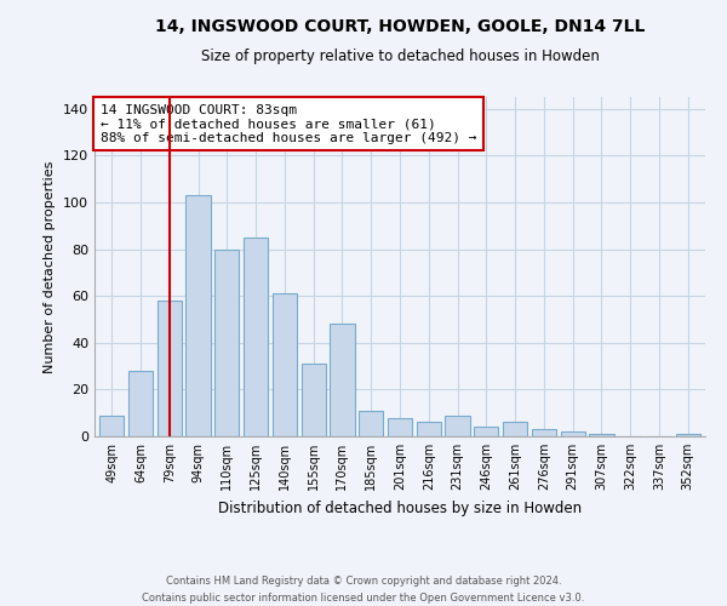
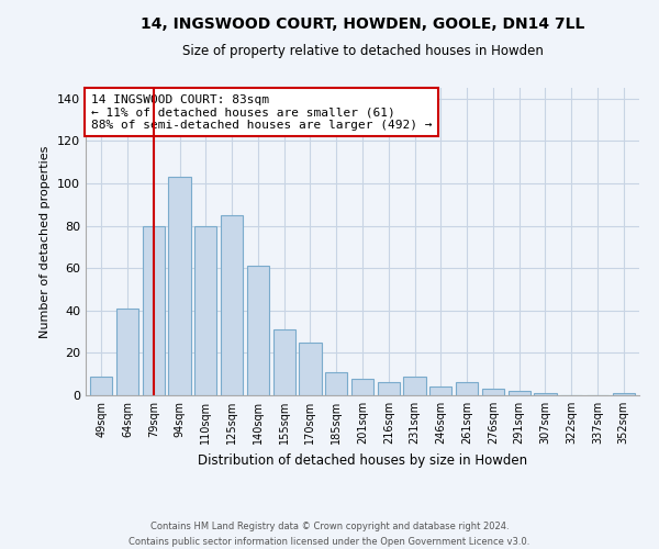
64sqm: 28 -> 41
79sqm: 58 -> 80
170sqm: 48 -> 25
